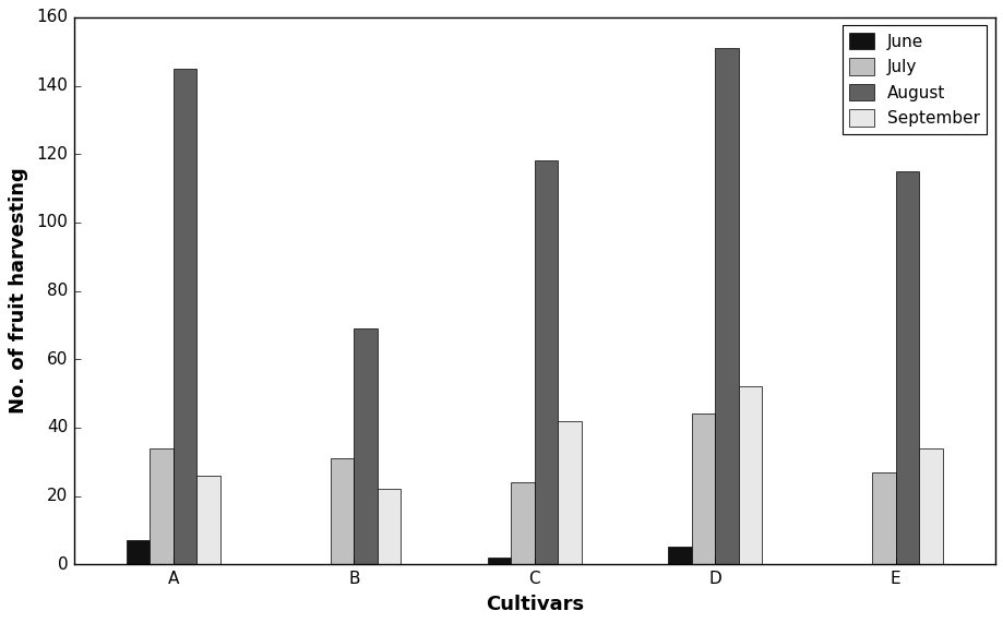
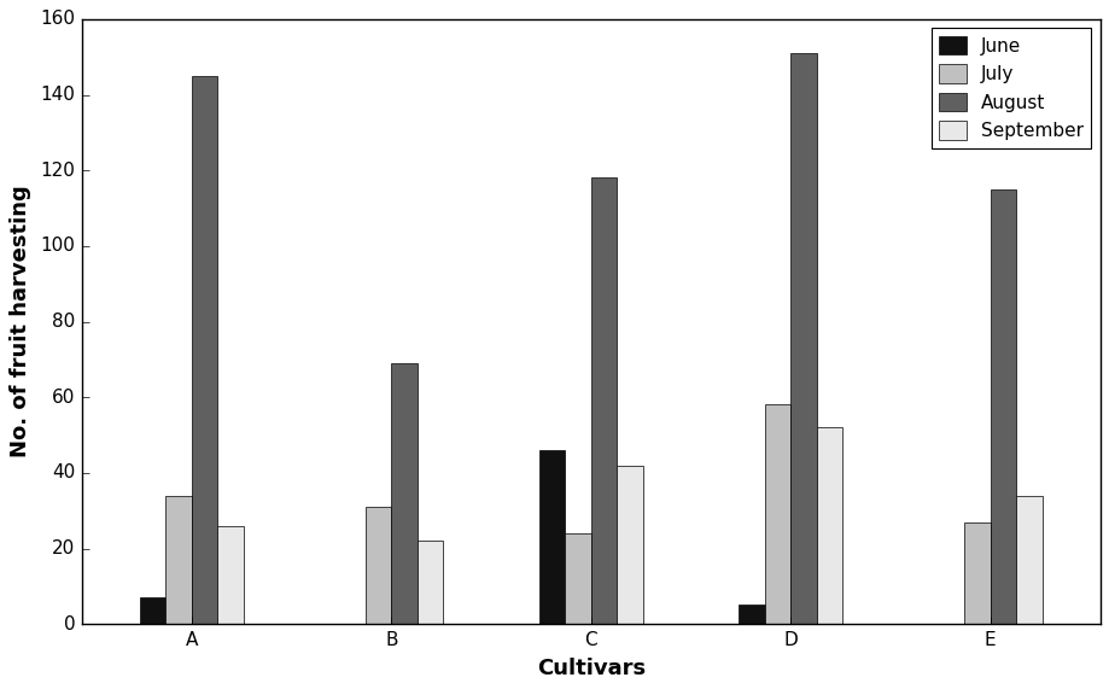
June/C: 2 -> 46
July/D: 44 -> 58
